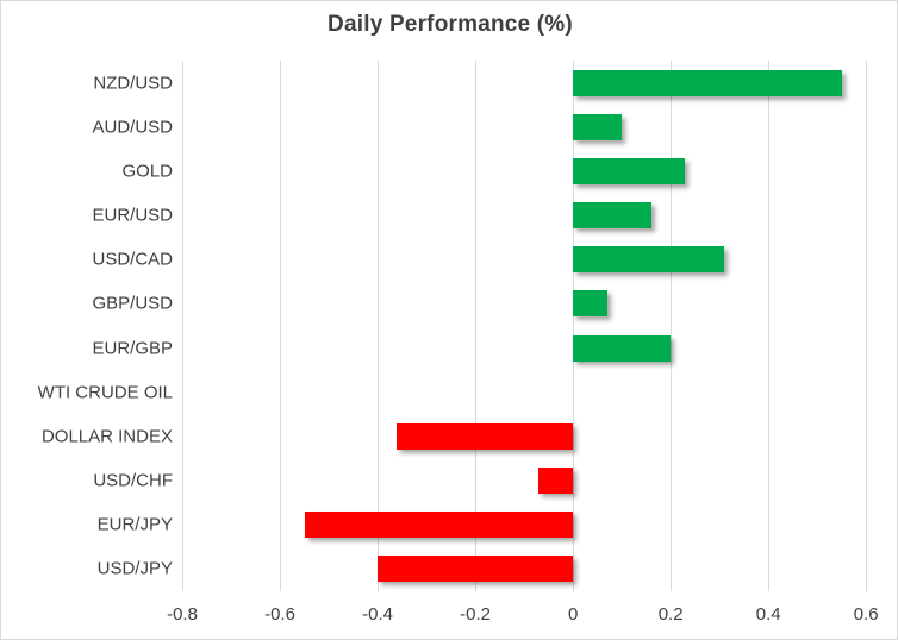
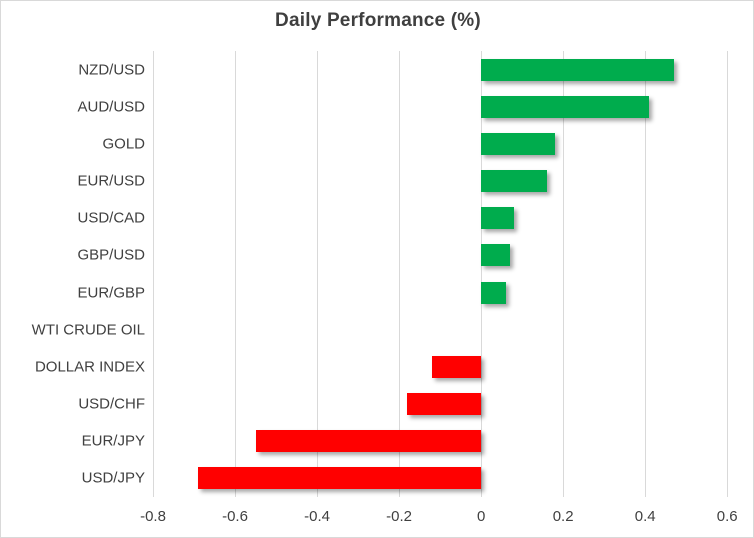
NZD/USD: 0.55 -> 0.47
AUD/USD: 0.10 -> 0.41
GOLD: 0.23 -> 0.18
USD/CAD: 0.31 -> 0.08
EUR/GBP: 0.20 -> 0.06
DOLLAR INDEX: -0.36 -> -0.12
USD/CHF: -0.07 -> -0.18
USD/JPY: -0.40 -> -0.69
